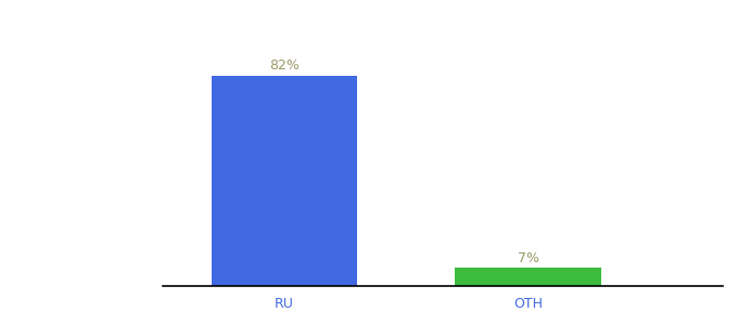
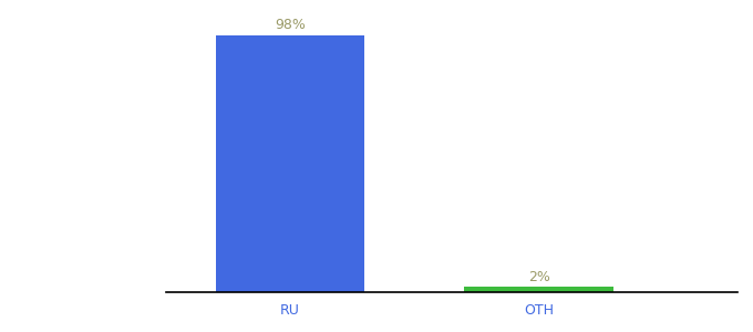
RU: 82% -> 98%
OTH: 7% -> 2%
